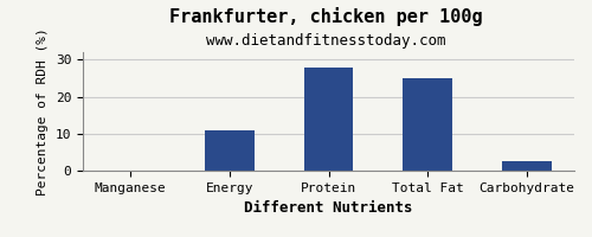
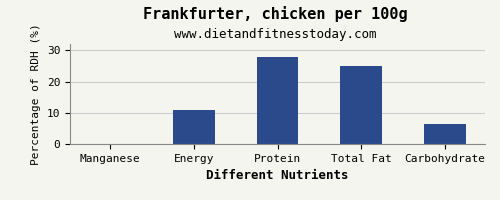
Carbohydrate: 2.5 -> 6.5
